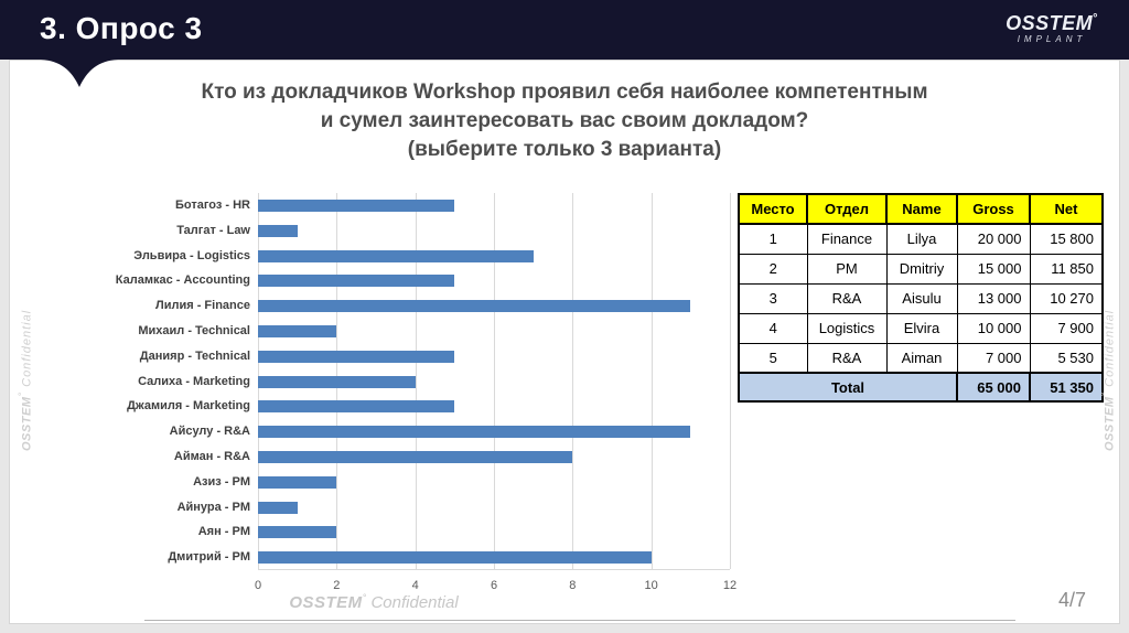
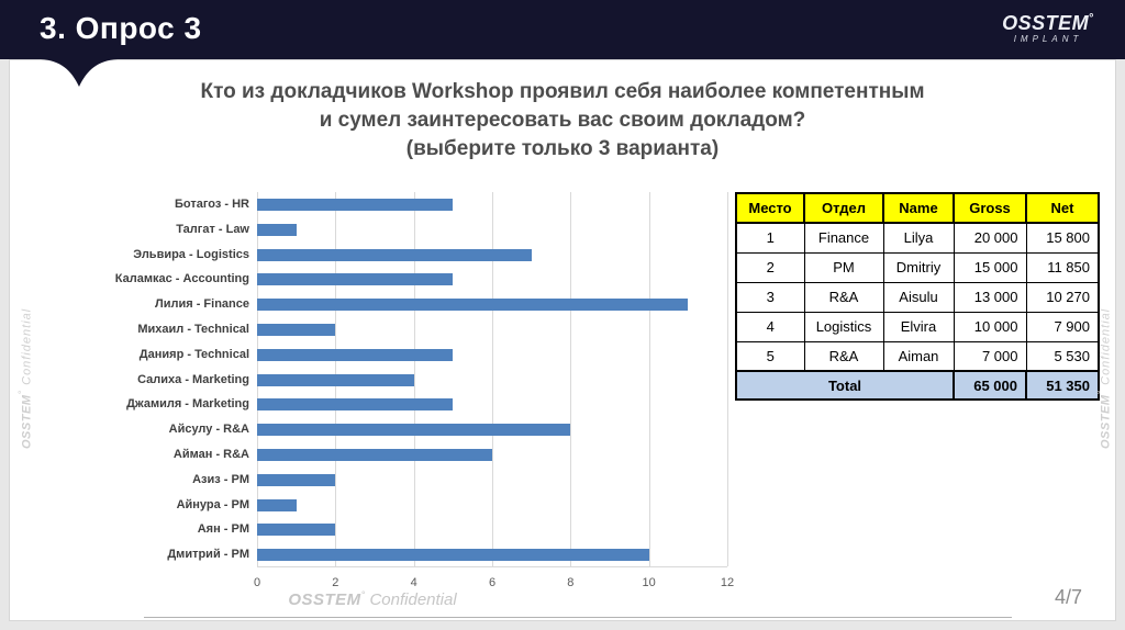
Айсулу - R&A: 11 -> 8
Айман - R&A: 8 -> 6
